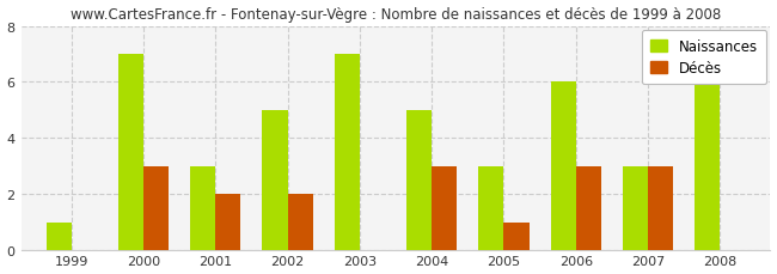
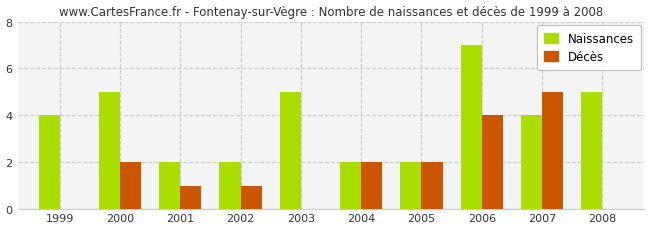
Naissances/1999: 1 -> 4
Naissances/2000: 7 -> 5
Décès/2000: 3 -> 2
Naissances/2001: 3 -> 2
Décès/2001: 2 -> 1
Naissances/2002: 5 -> 2
Décès/2002: 2 -> 1
Naissances/2003: 7 -> 5
Naissances/2004: 5 -> 2
Décès/2004: 3 -> 2
Naissances/2005: 3 -> 2
Décès/2005: 1 -> 2
Naissances/2006: 6 -> 7
Décès/2006: 3 -> 4
Naissances/2007: 3 -> 4
Décès/2007: 3 -> 5
Naissances/2008: 6 -> 5
